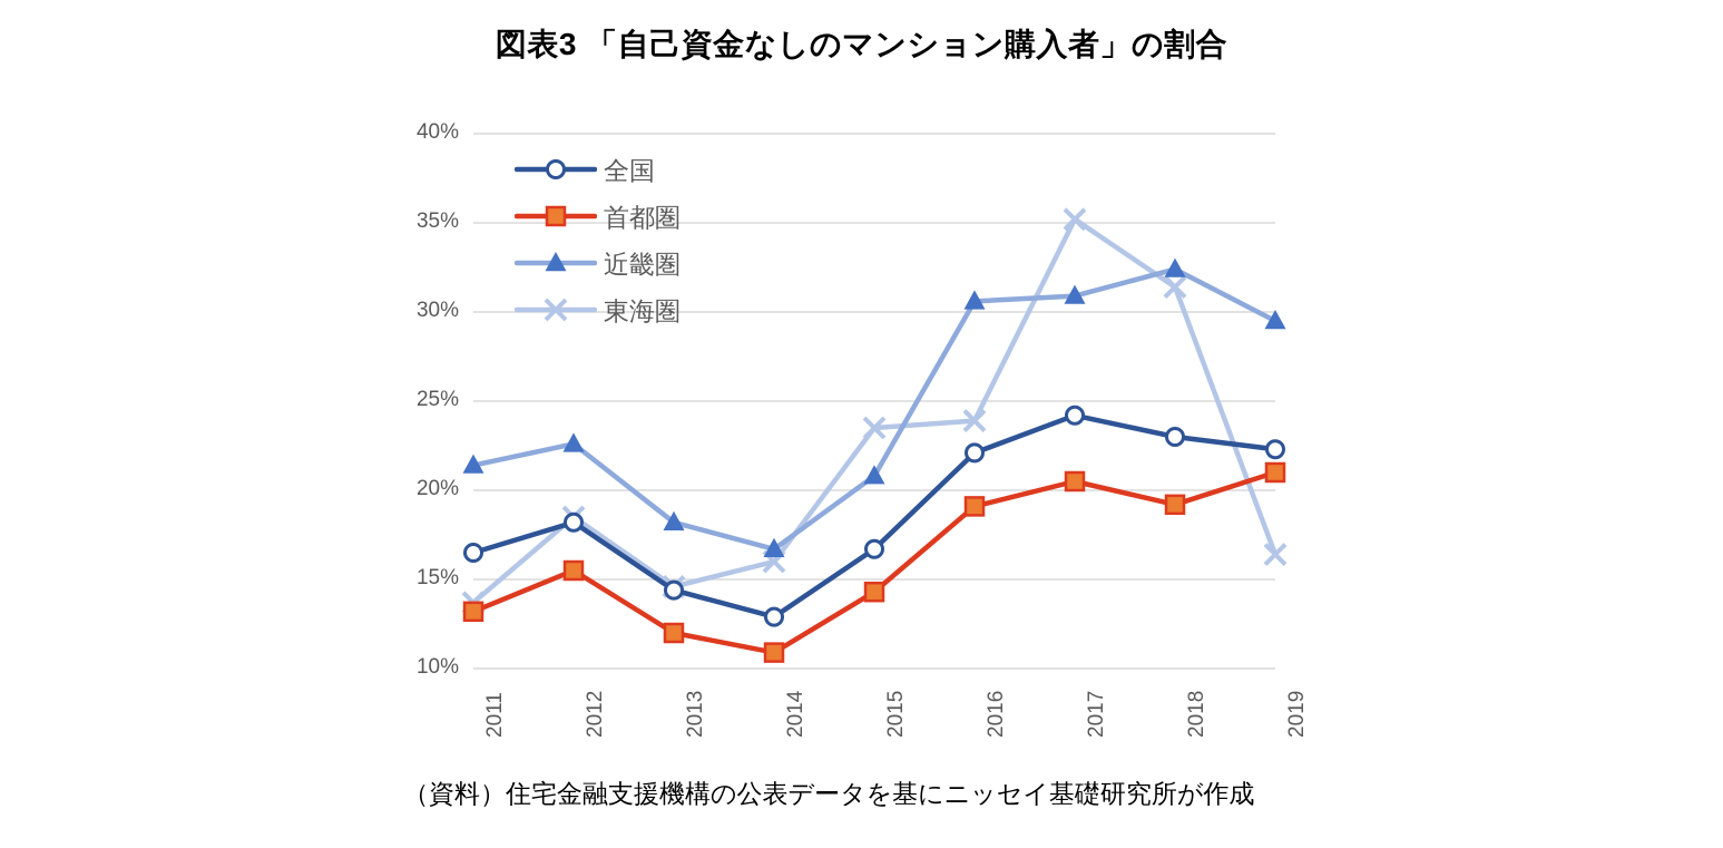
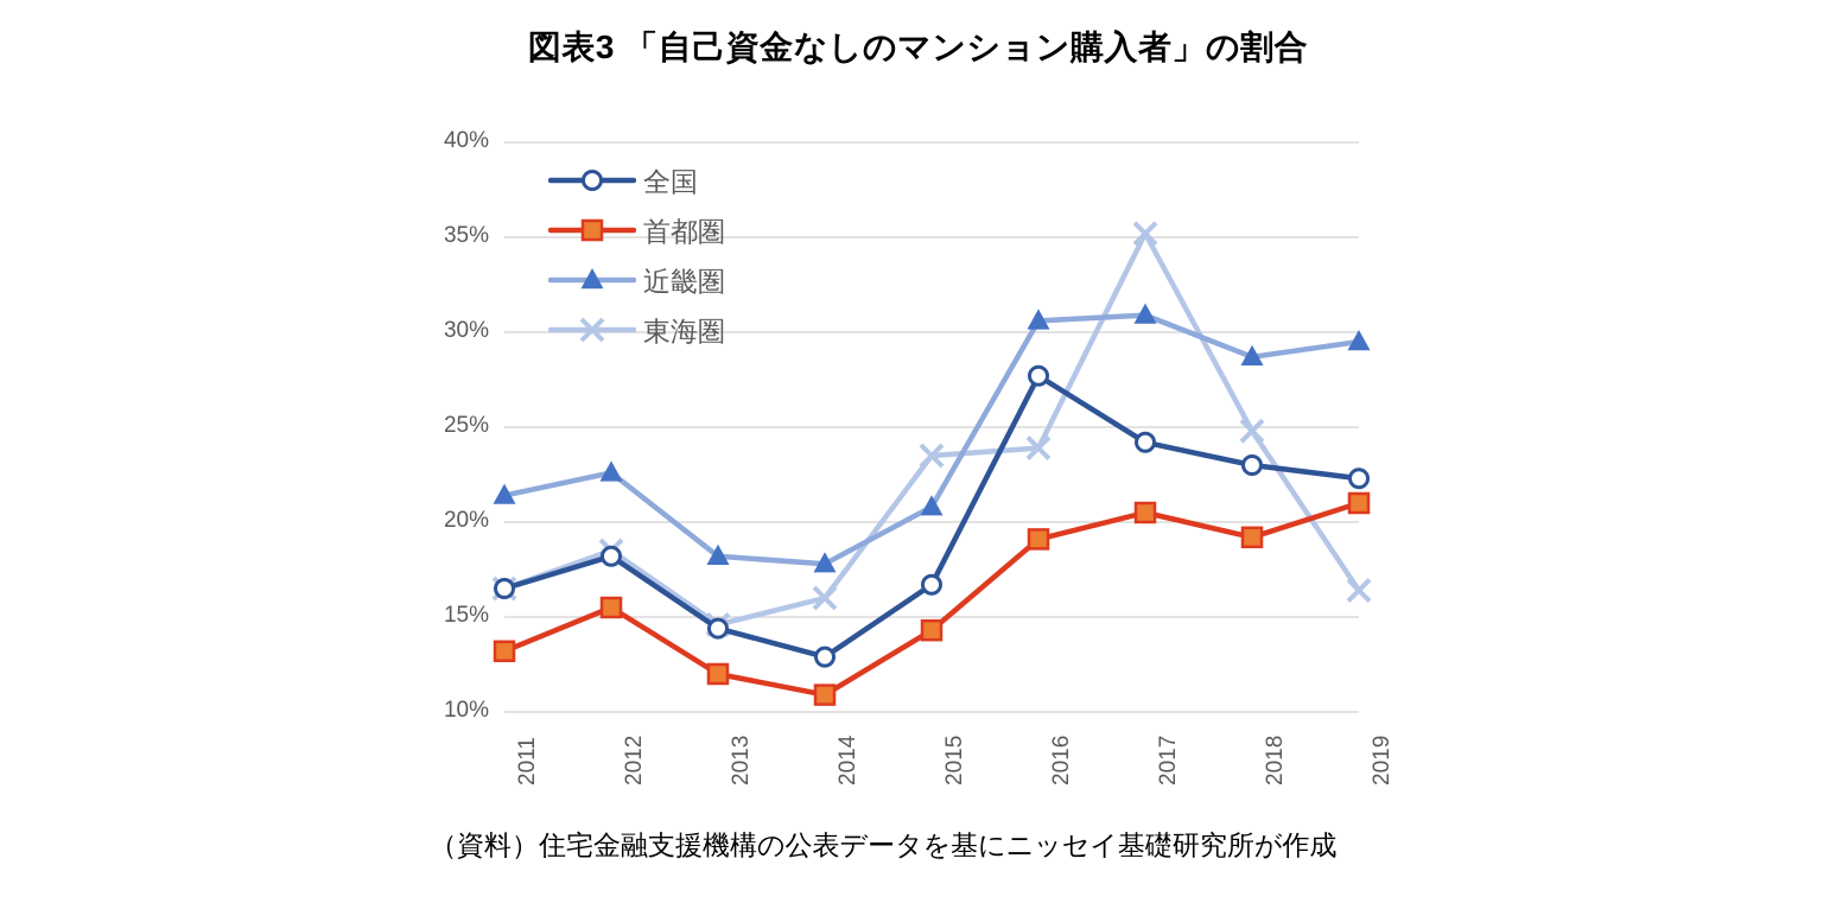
東海圏/2011: 13.7% -> 16.5%
近畿圏/2014: 16.7% -> 17.8%
全国/2016: 22.1% -> 27.7%
近畿圏/2018: 32.4% -> 28.7%
東海圏/2018: 31.4% -> 24.8%
